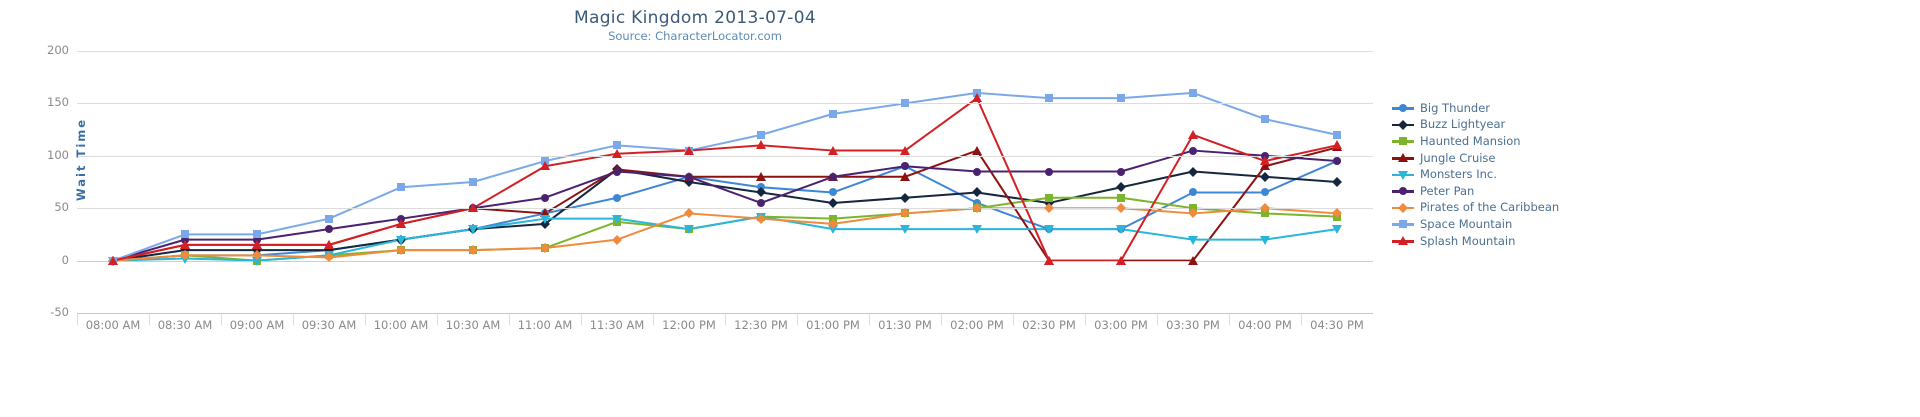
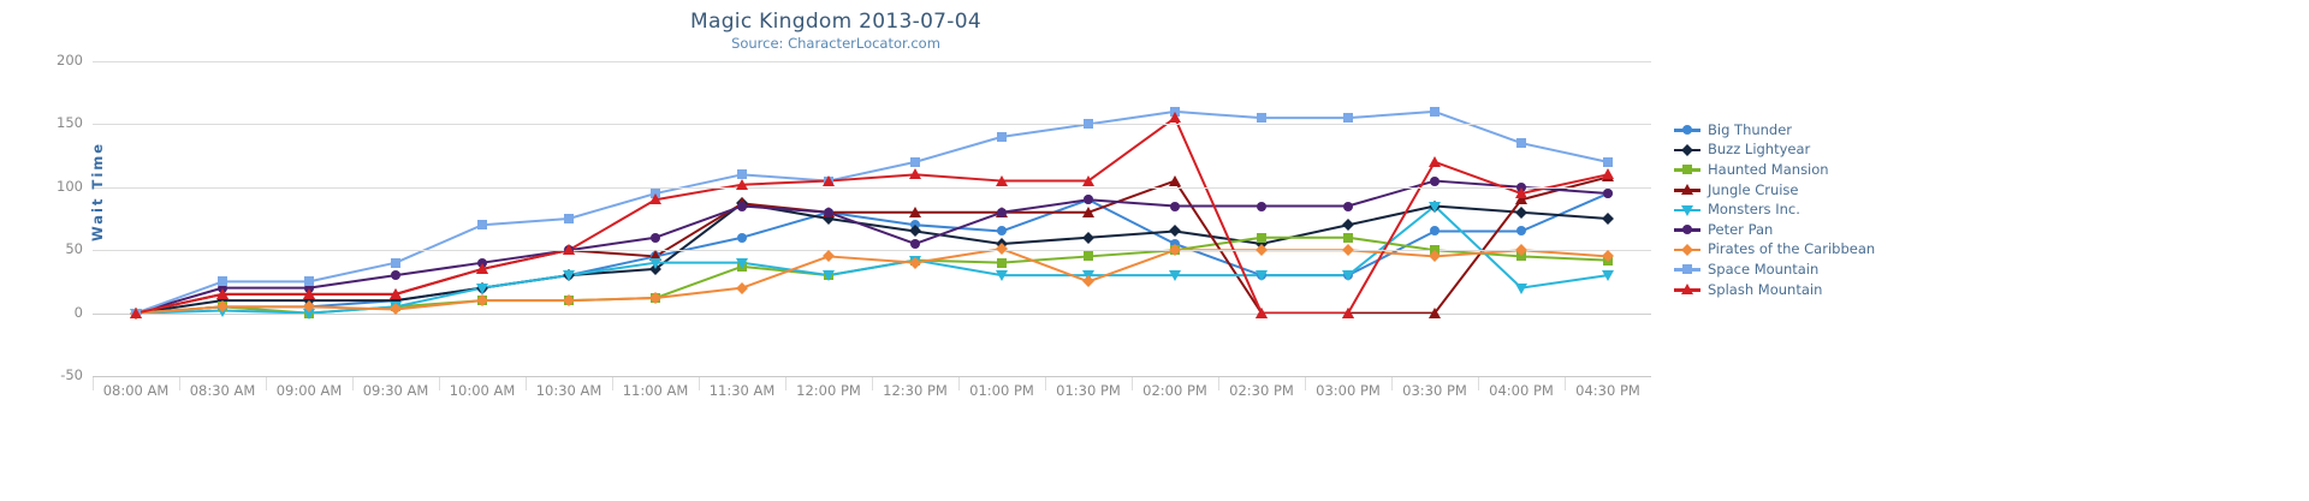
Pirates of the Caribbean/01:00 PM: 35 -> 51
Pirates of the Caribbean/01:30 PM: 45 -> 25
Monsters Inc./03:30 PM: 20 -> 85
